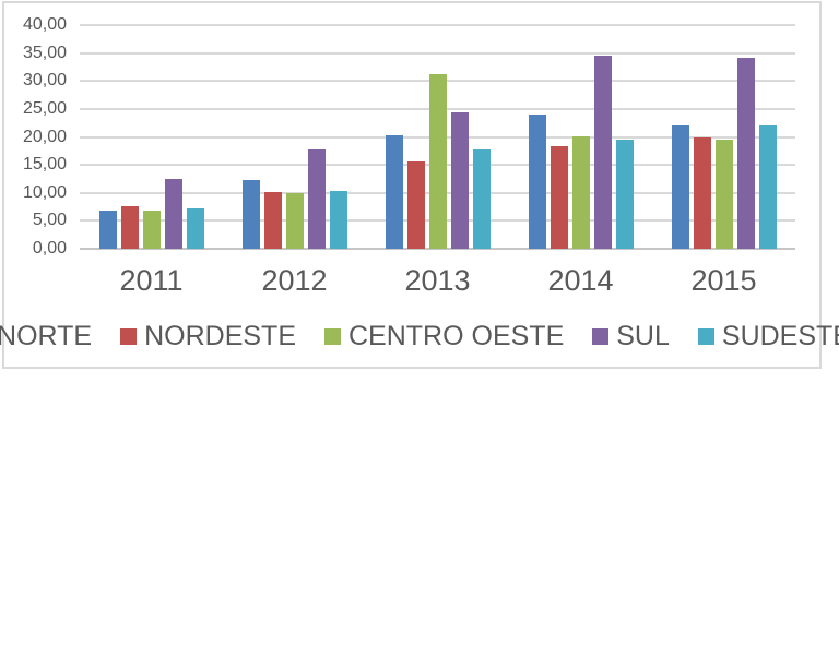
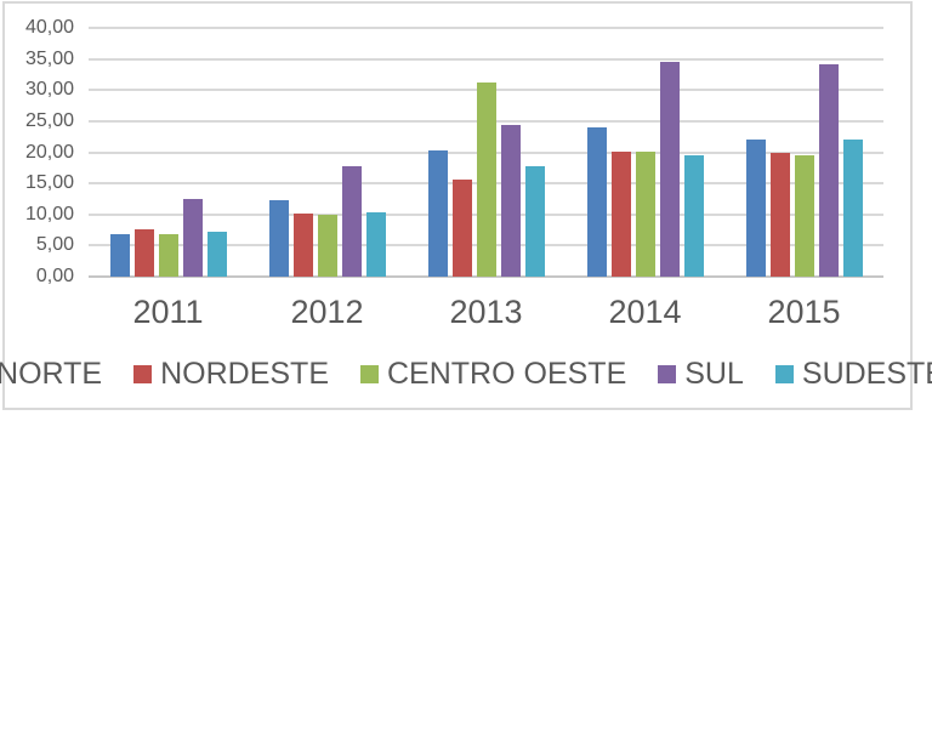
NORDESTE/2014: 18 -> 20
